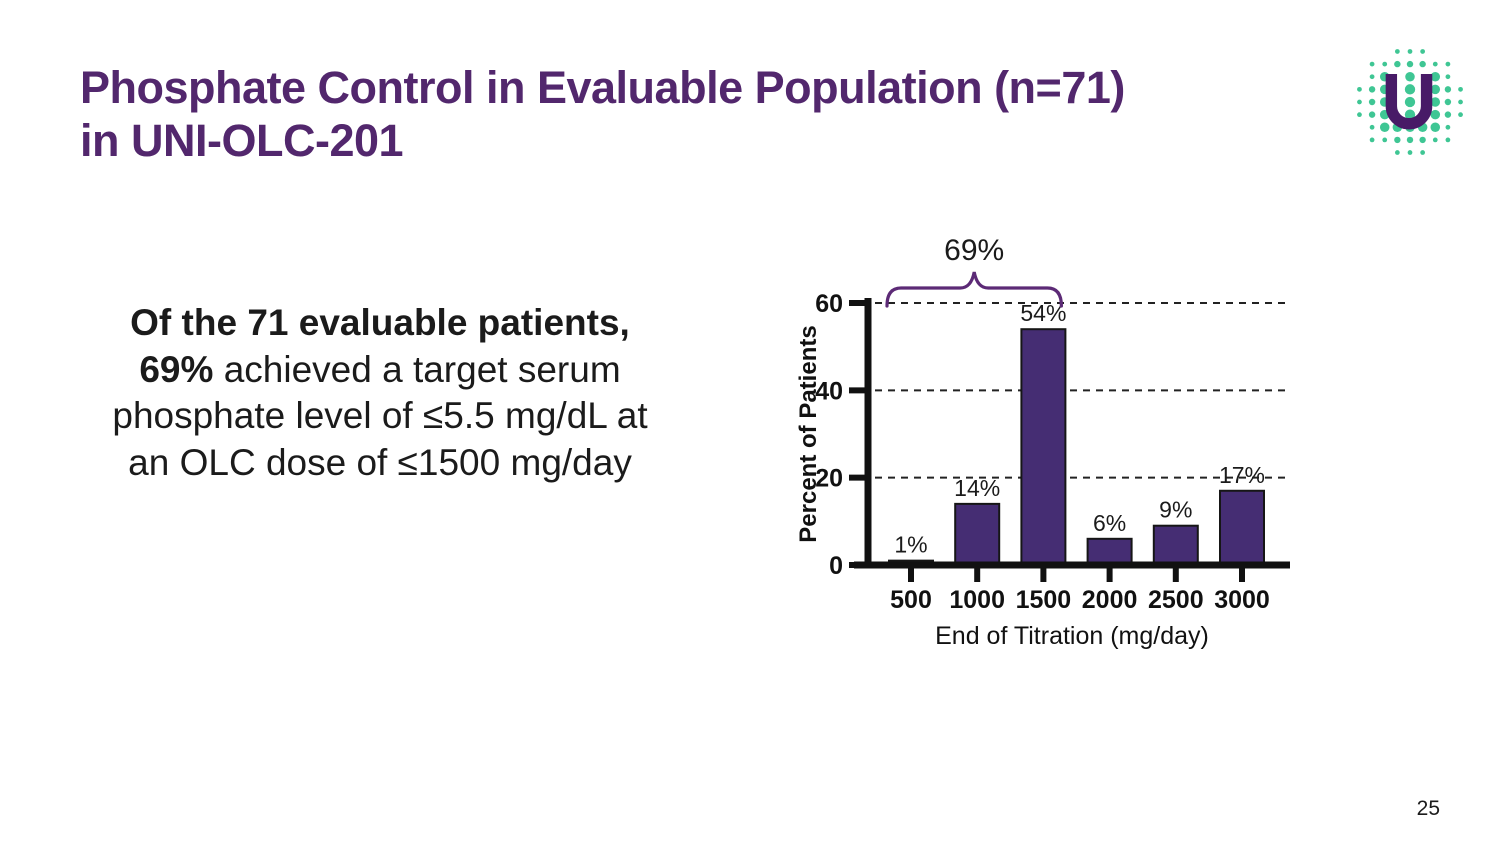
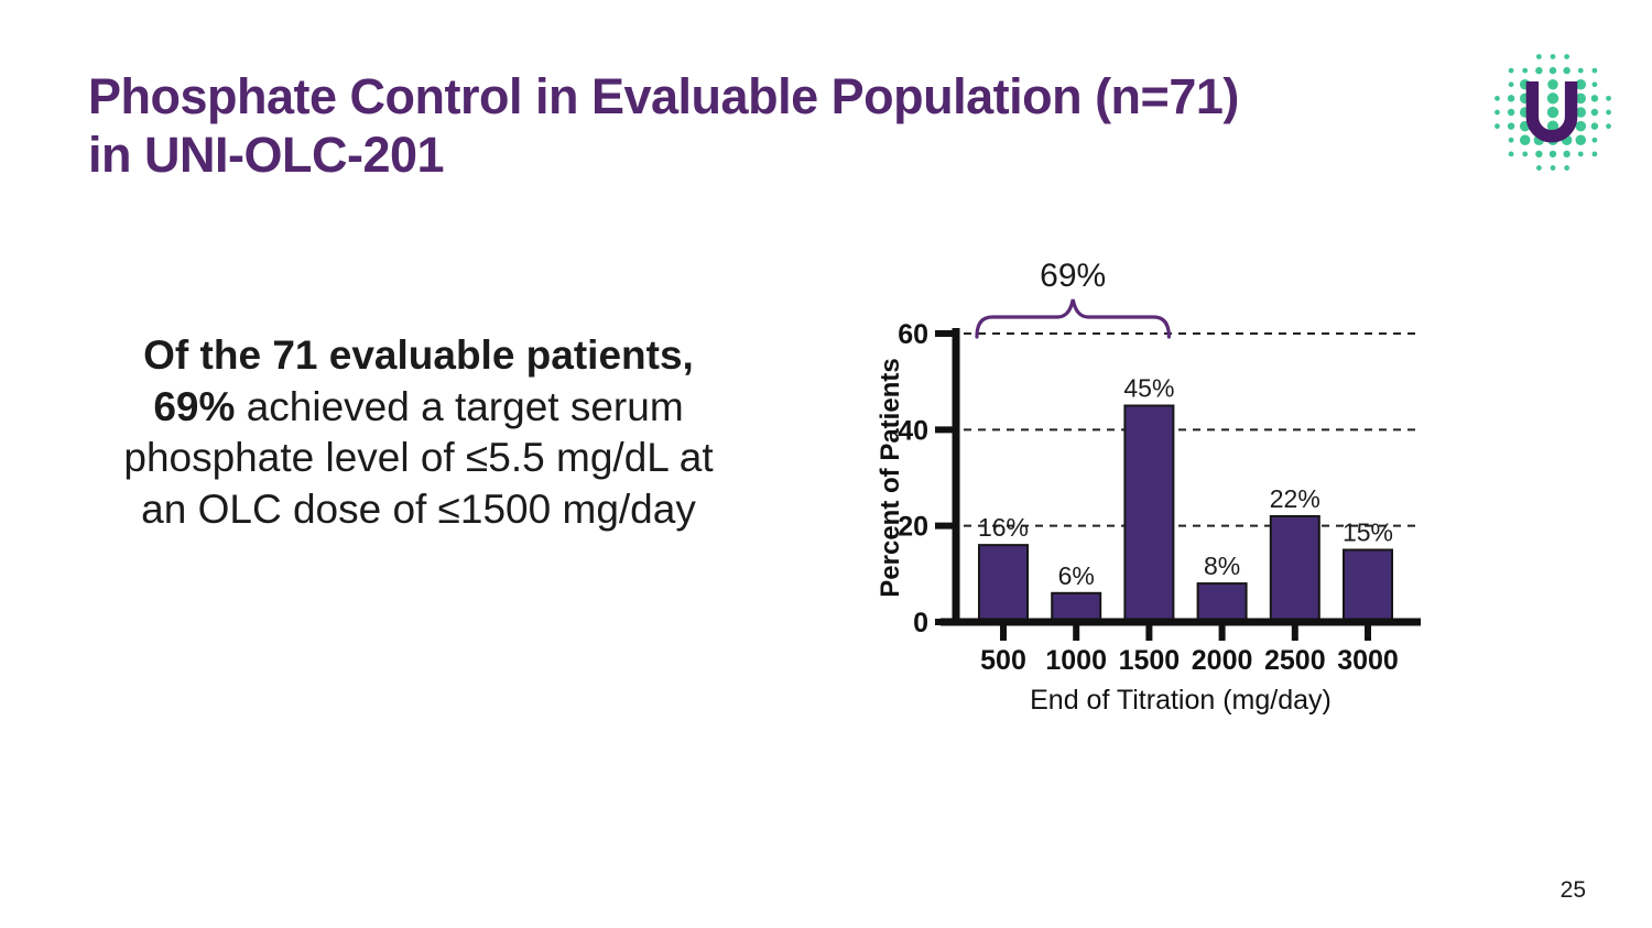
500: 1% -> 16%
1000: 14% -> 6%
1500: 54% -> 45%
2000: 6% -> 8%
2500: 9% -> 22%
3000: 17% -> 15%
